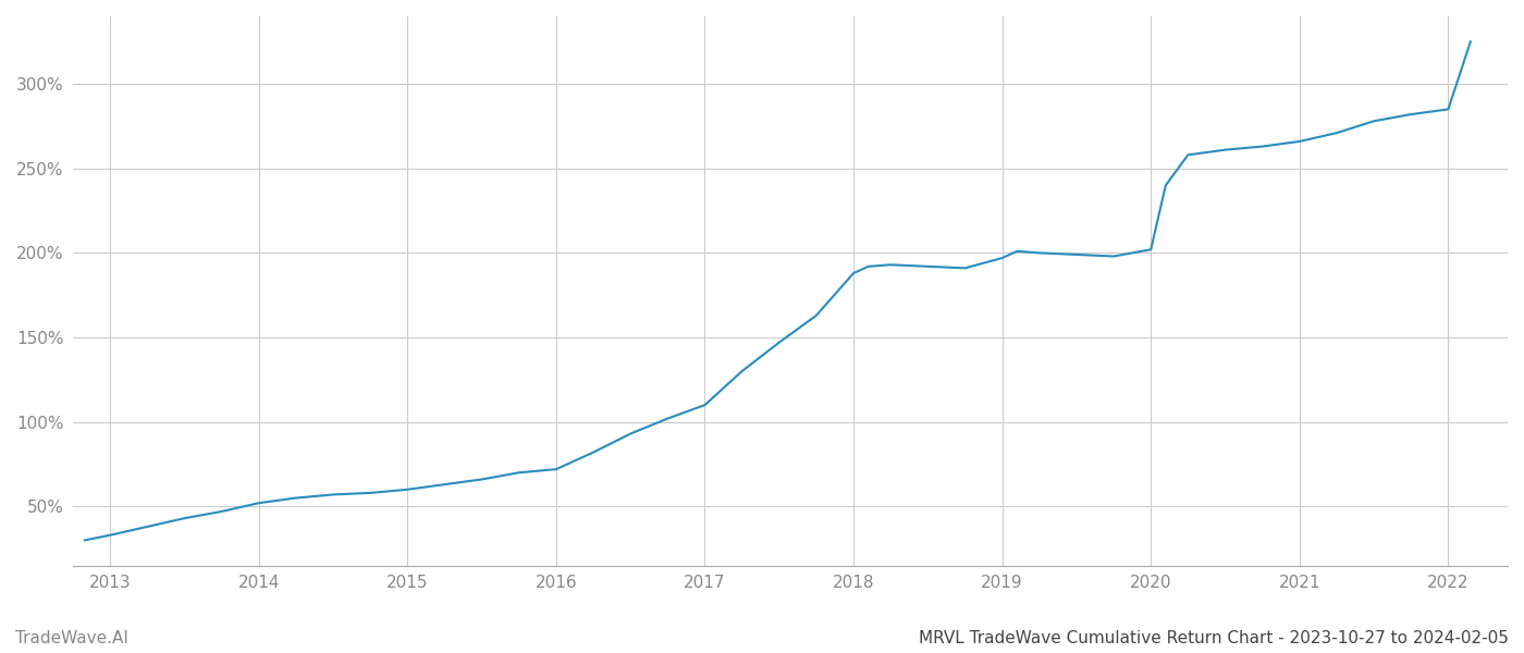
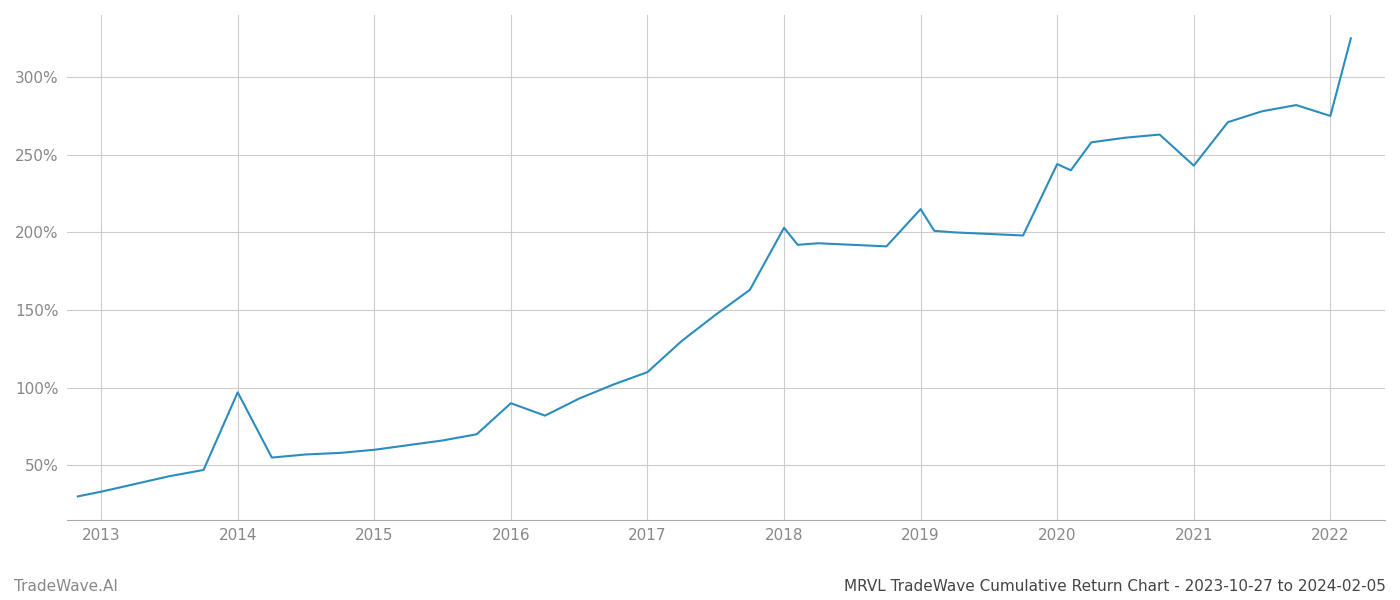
2014: 52% -> 97%
2016: 72% -> 90%
2018: 188% -> 203%
2019: 197% -> 215%
2020: 202% -> 244%
2021: 266% -> 243%
2022: 285% -> 275%
